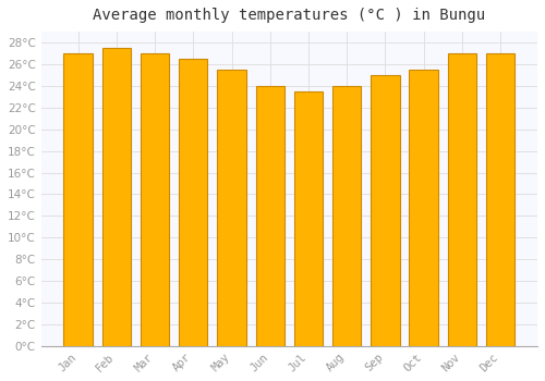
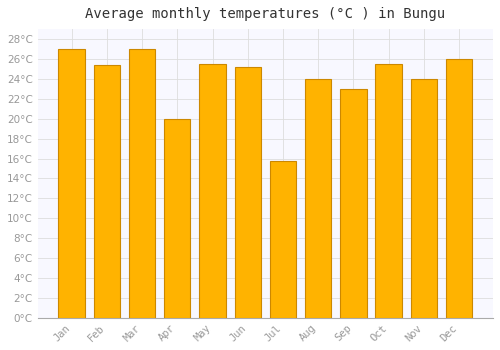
Feb: 27.5°C -> 25.4°C
Apr: 26.5°C -> 20.0°C
Jun: 24.0°C -> 25.2°C
Jul: 23.5°C -> 15.8°C
Sep: 25.0°C -> 23.0°C
Nov: 27.0°C -> 24.0°C
Dec: 27.0°C -> 26.0°C
